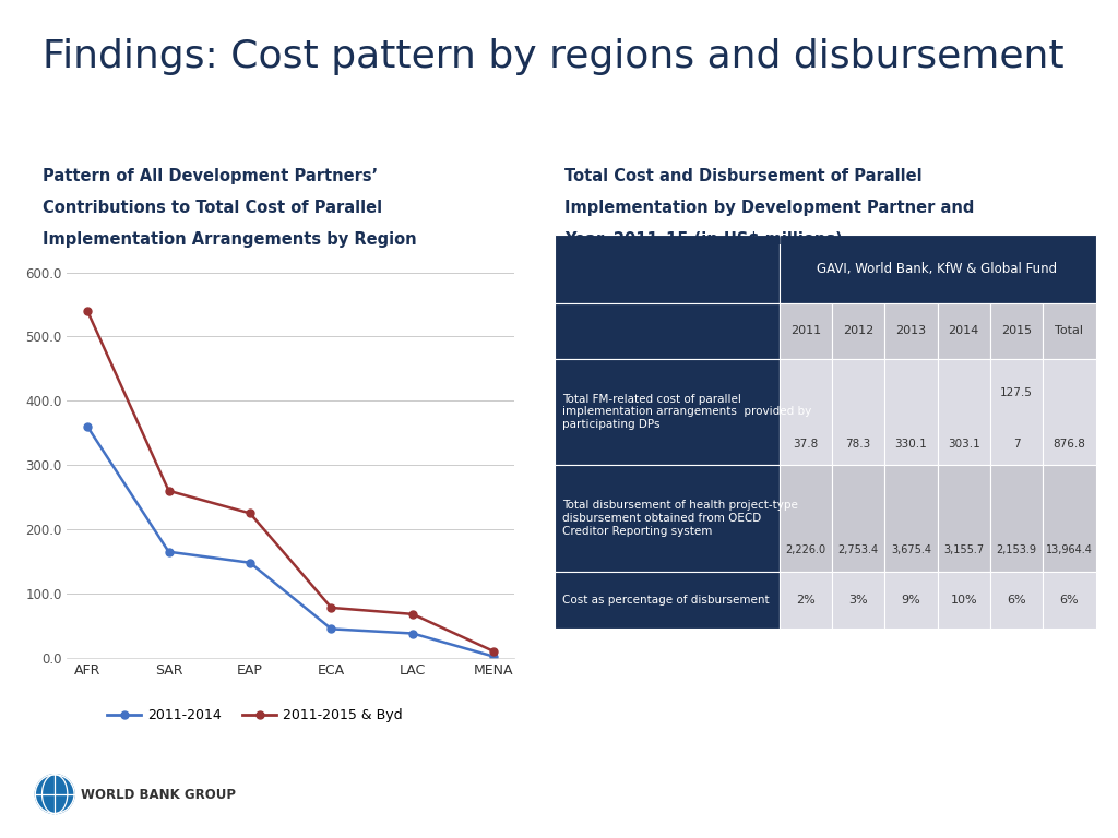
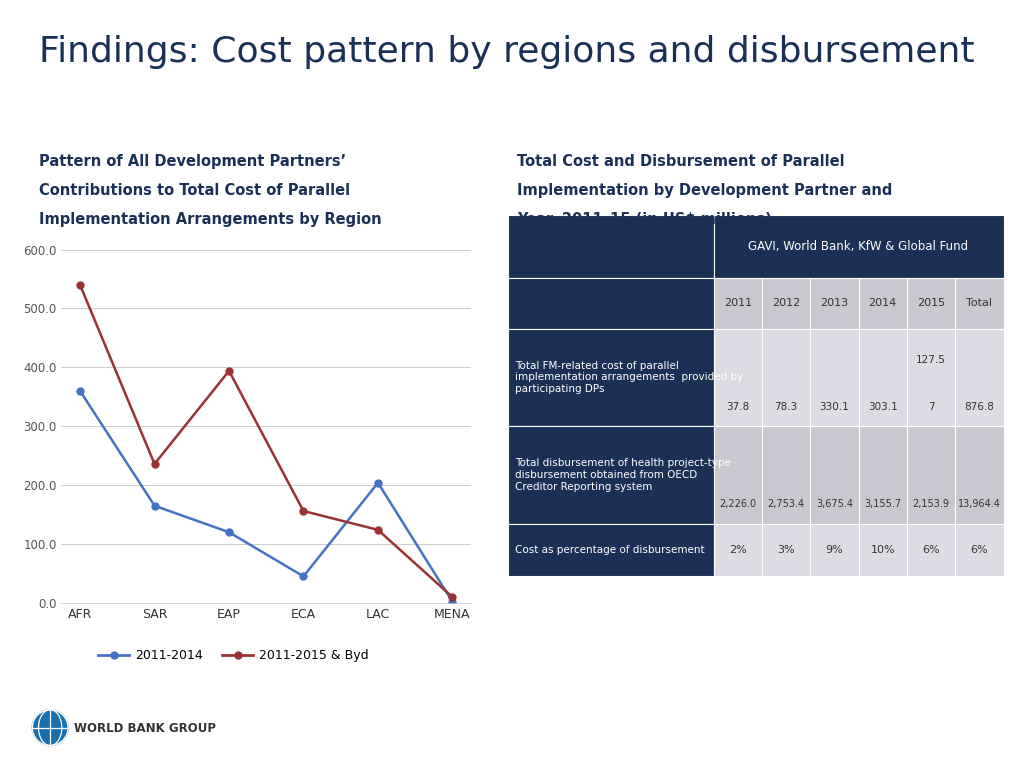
2011-2015 & Byd/SAR: 260 -> 236
2011-2014/EAP: 148 -> 120
2011-2015 & Byd/EAP: 225 -> 394
2011-2015 & Byd/ECA: 78 -> 156
2011-2014/LAC: 38 -> 204
2011-2015 & Byd/LAC: 68 -> 124
